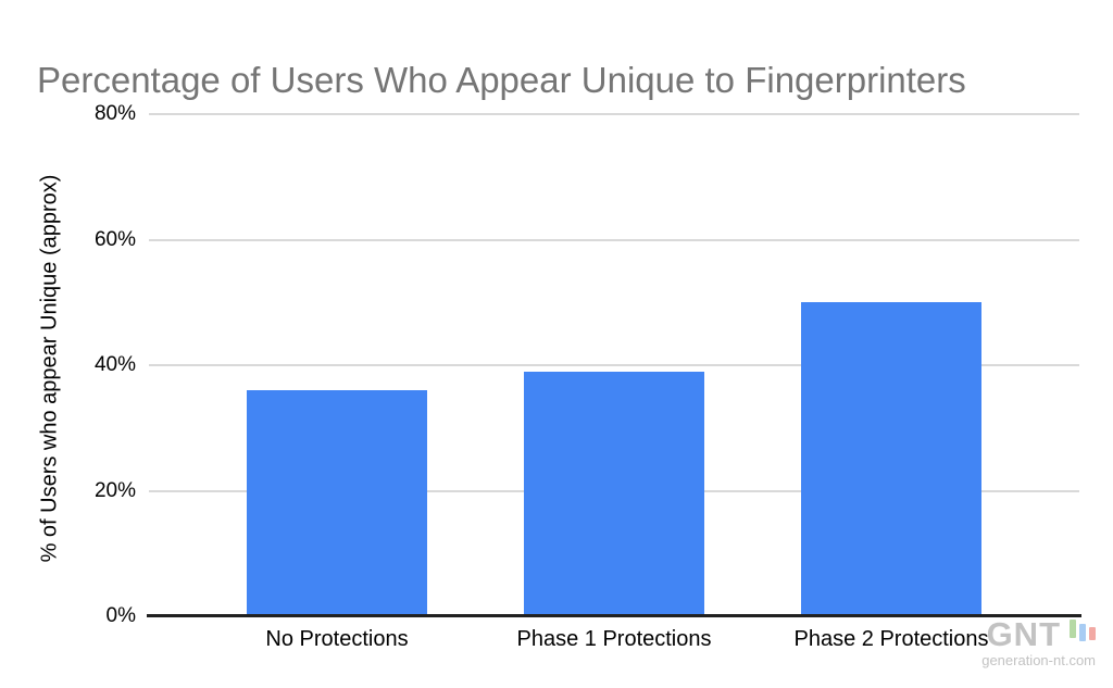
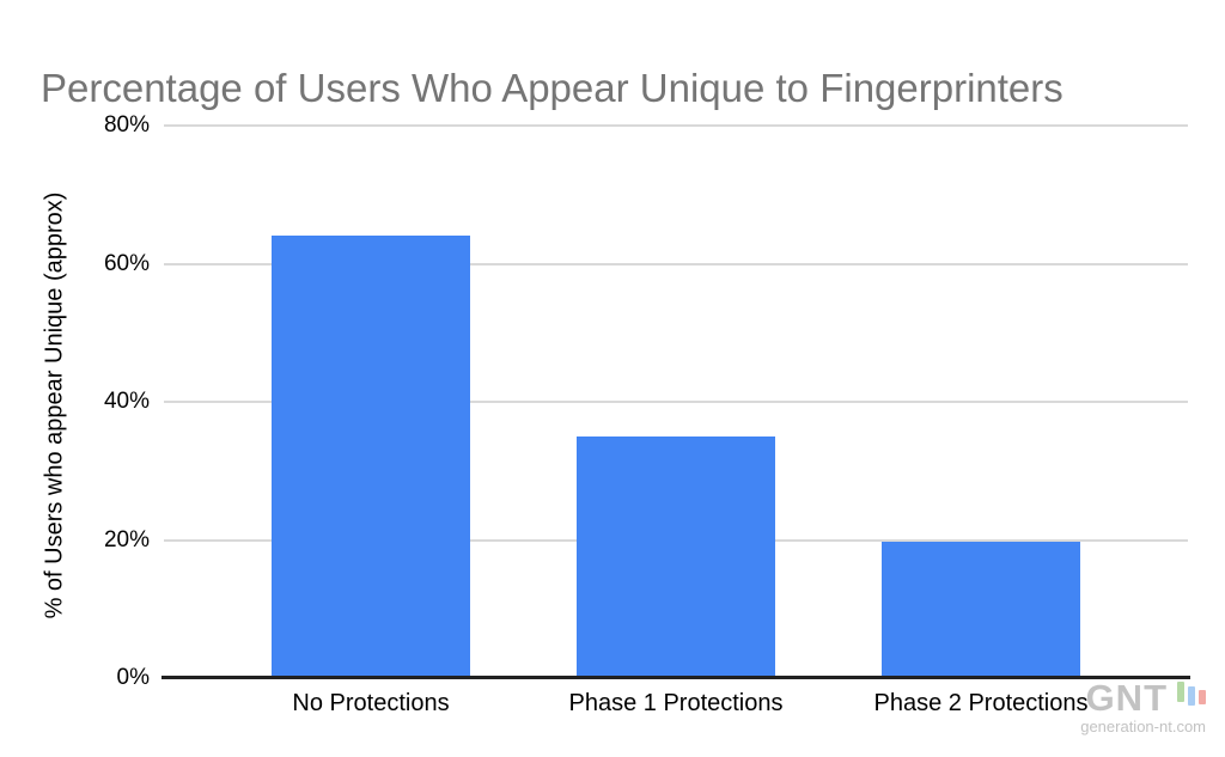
No Protections: 36% -> 64%
Phase 1 Protections: 39% -> 35%
Phase 2 Protections: 50% -> 20%
